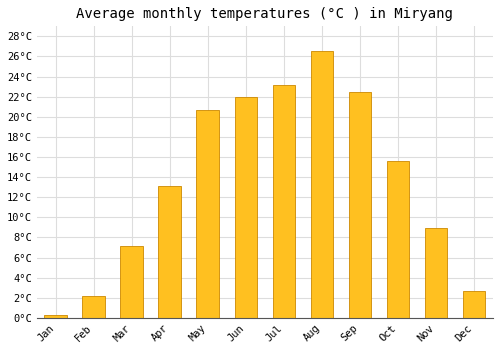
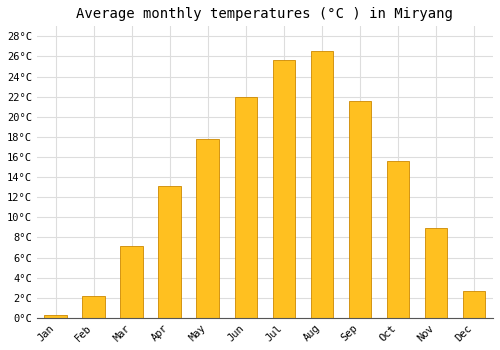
May: 20.7°C -> 17.8°C
Jul: 23.2°C -> 25.6°C
Sep: 22.5°C -> 21.6°C
